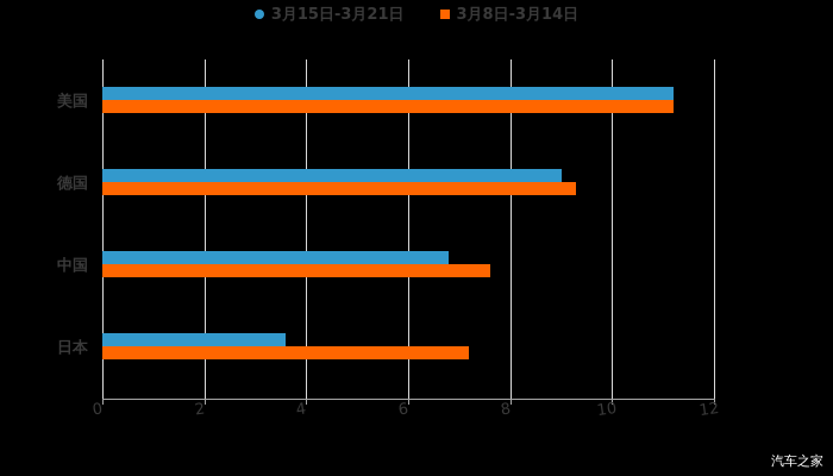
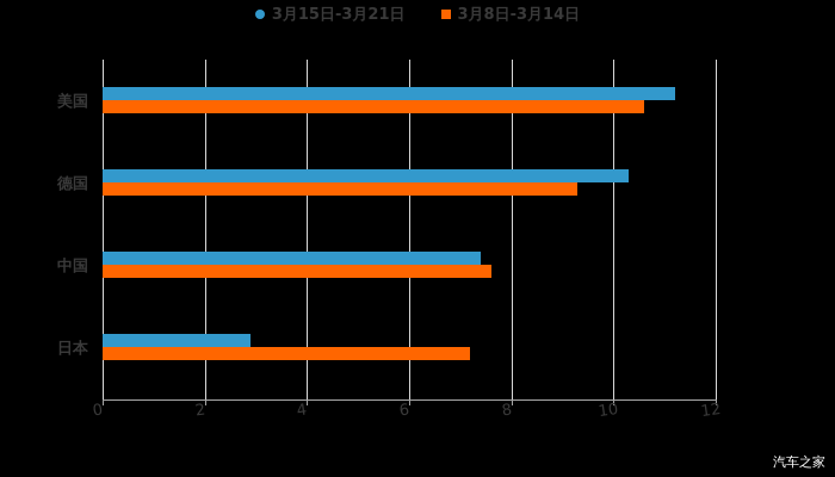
3月8日-3月14日/美国: 11.2 -> 10.6
3月15日-3月21日/德国: 9.0 -> 10.3
3月15日-3月21日/中国: 6.8 -> 7.4
3月15日-3月21日/日本: 3.6 -> 2.9
